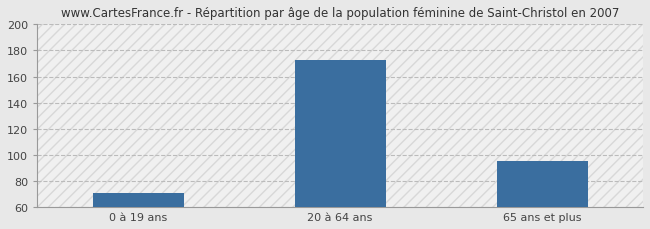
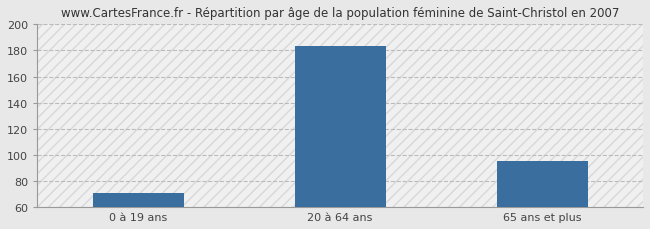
20 à 64 ans: 173 -> 183
